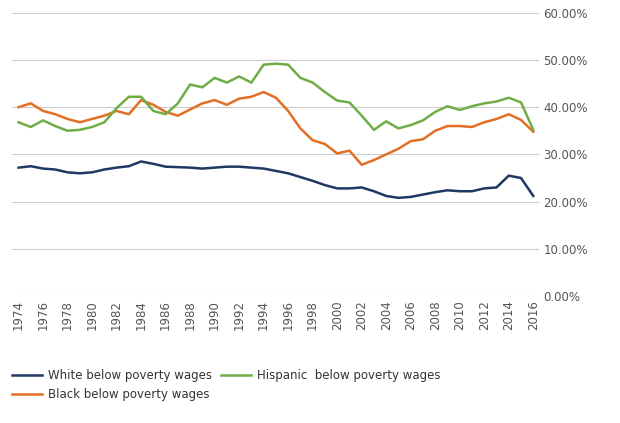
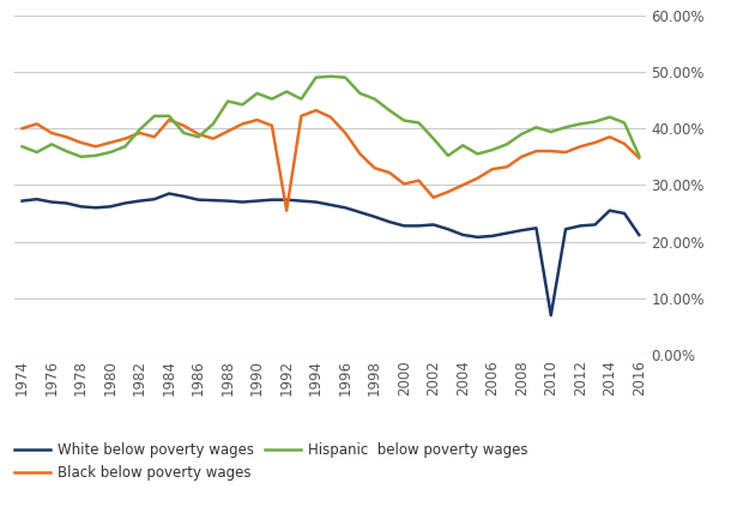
Black below poverty wages/1992: 41.8% -> 25.5%
White below poverty wages/2010: 22.2% -> 7.0%
